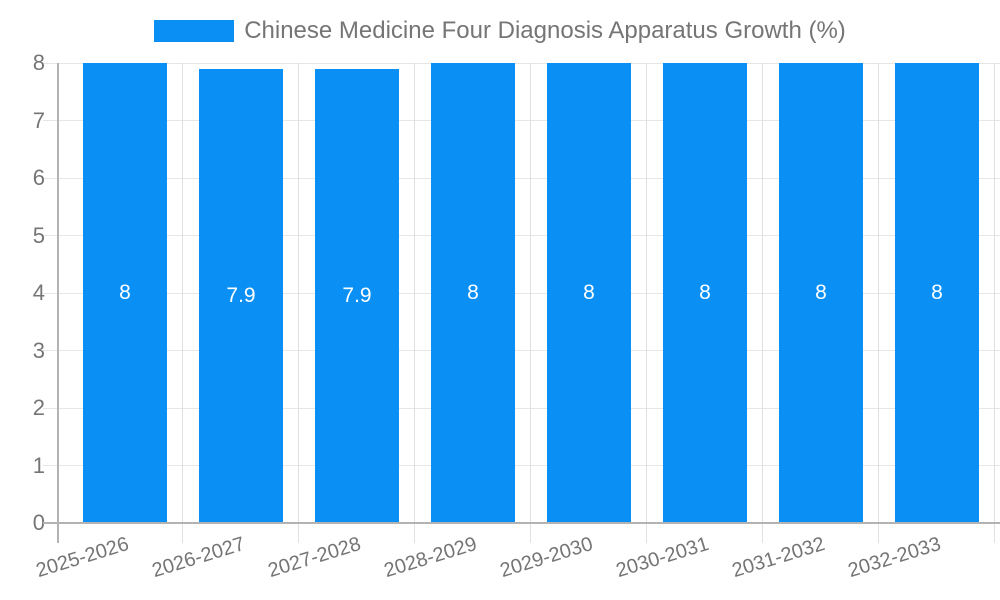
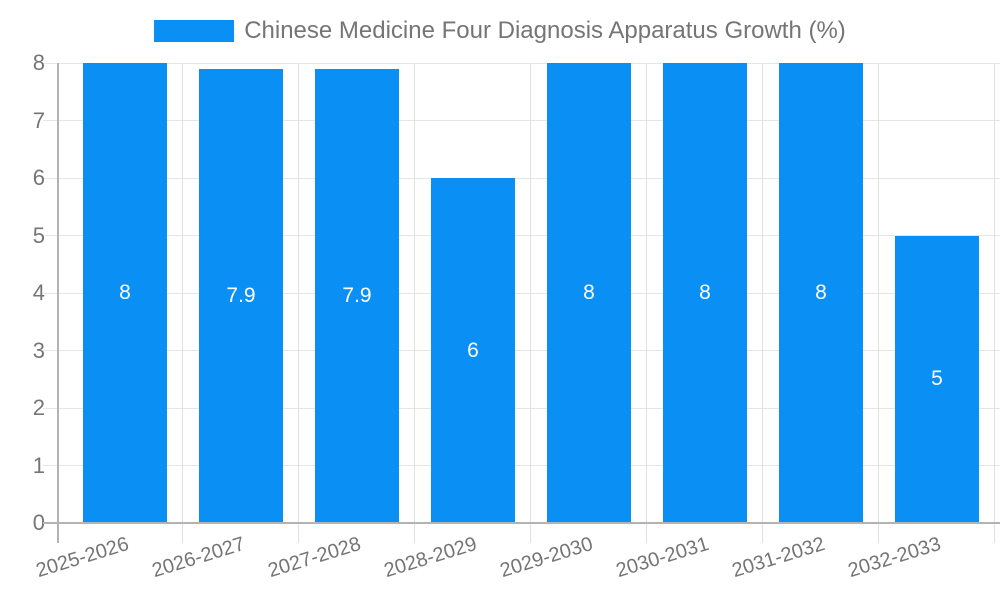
2028-2029: 8 -> 6
2032-2033: 8 -> 5
